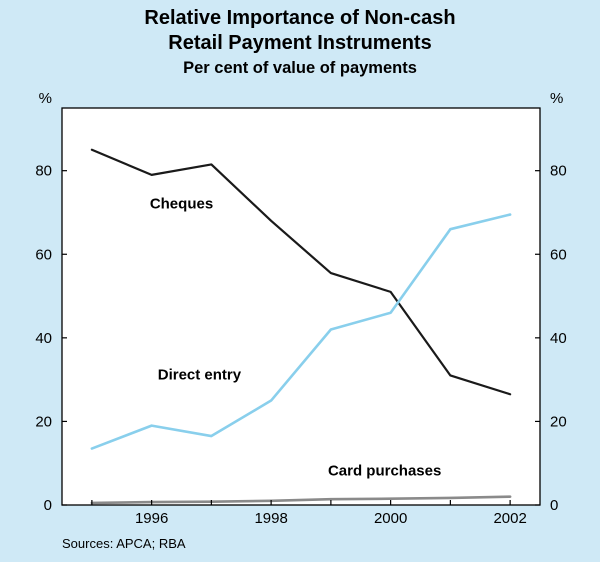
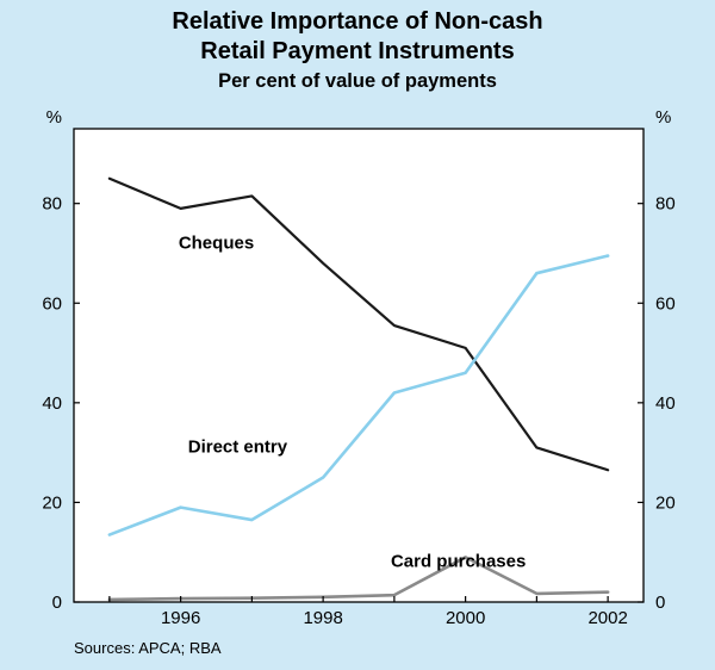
Card purchases/2000: 2 -> 9
